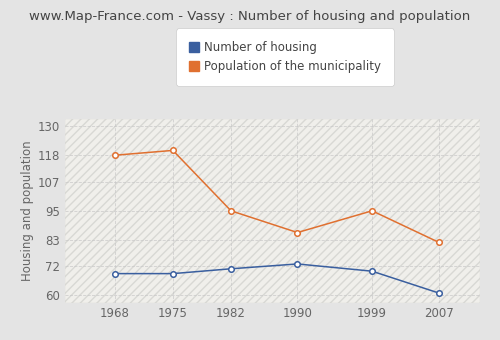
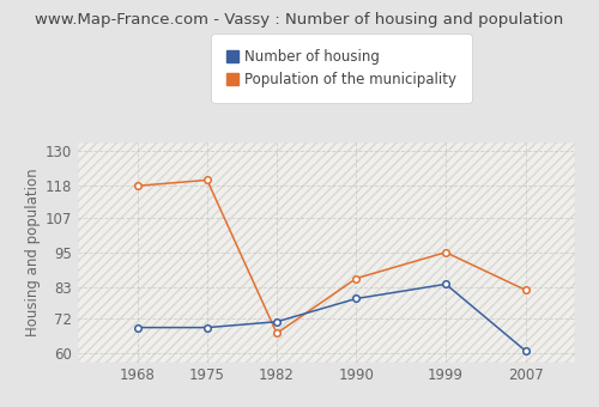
Population of the municipality/1982: 95 -> 67
Number of housing/1990: 73 -> 79
Number of housing/1999: 70 -> 84
